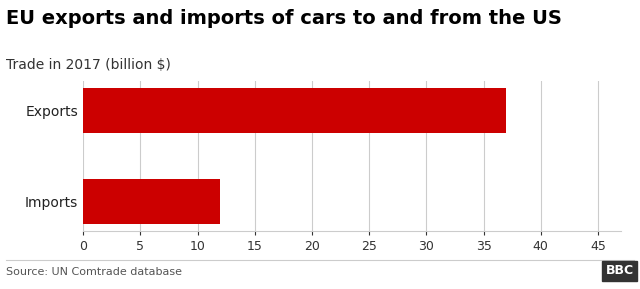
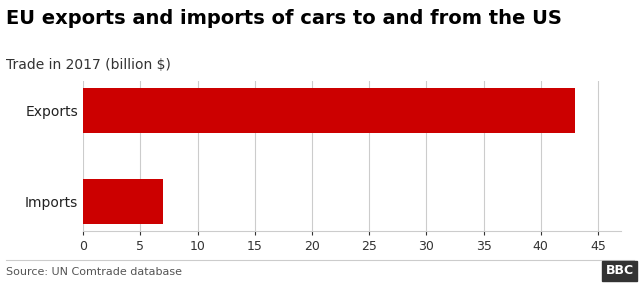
Exports: 37 -> 43
Imports: 12 -> 7
